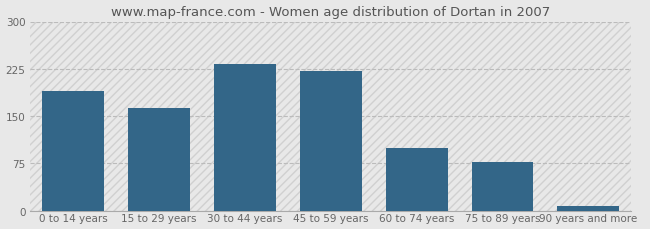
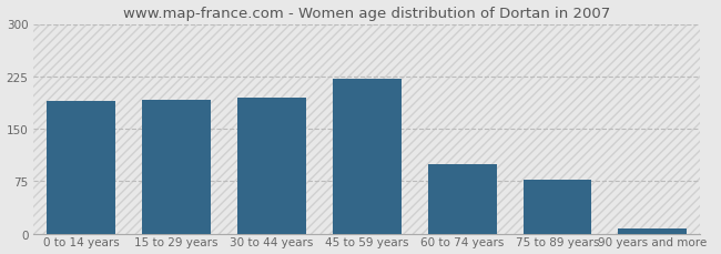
15 to 29 years: 163 -> 192
30 to 44 years: 232 -> 194
